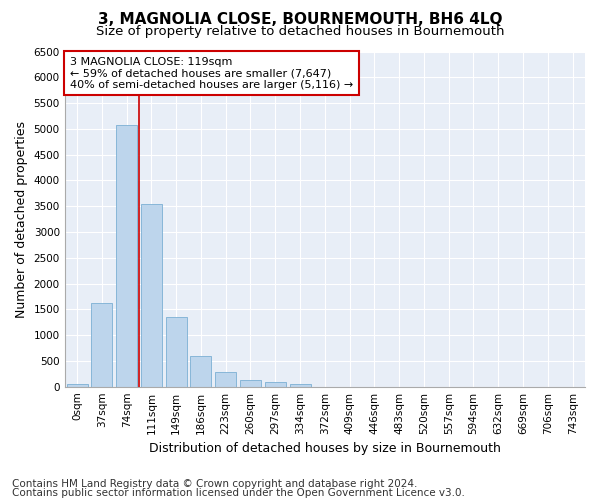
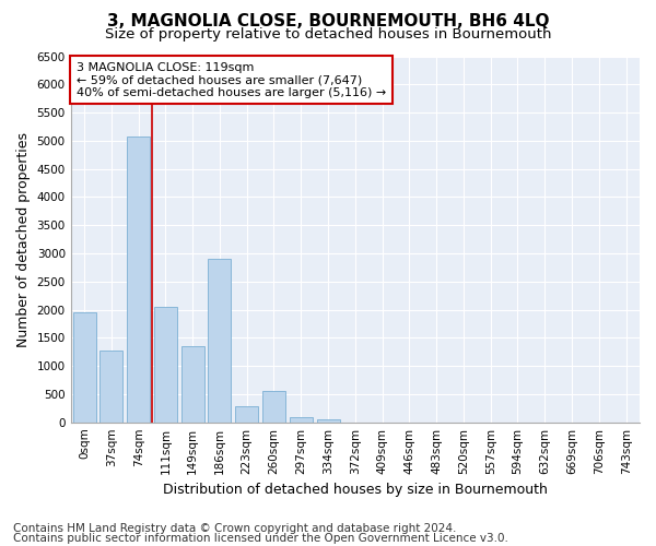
0sqm: 50 -> 1960
37sqm: 1620 -> 1280
111sqm: 3540 -> 2040
186sqm: 590 -> 2900
260sqm: 130 -> 560
